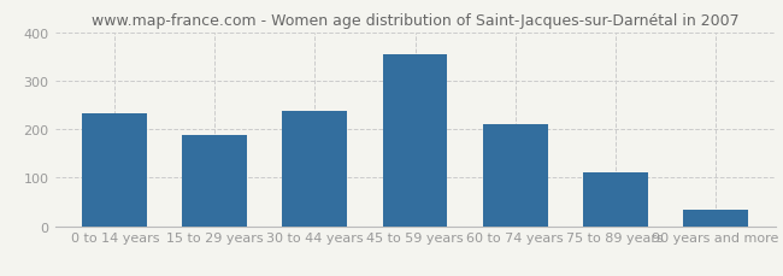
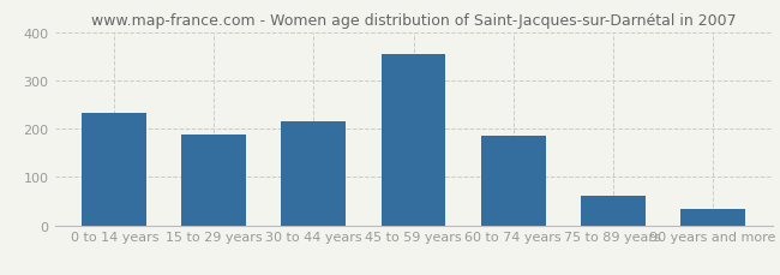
30 to 44 years: 238 -> 215
60 to 74 years: 210 -> 185
75 to 89 years: 112 -> 60
